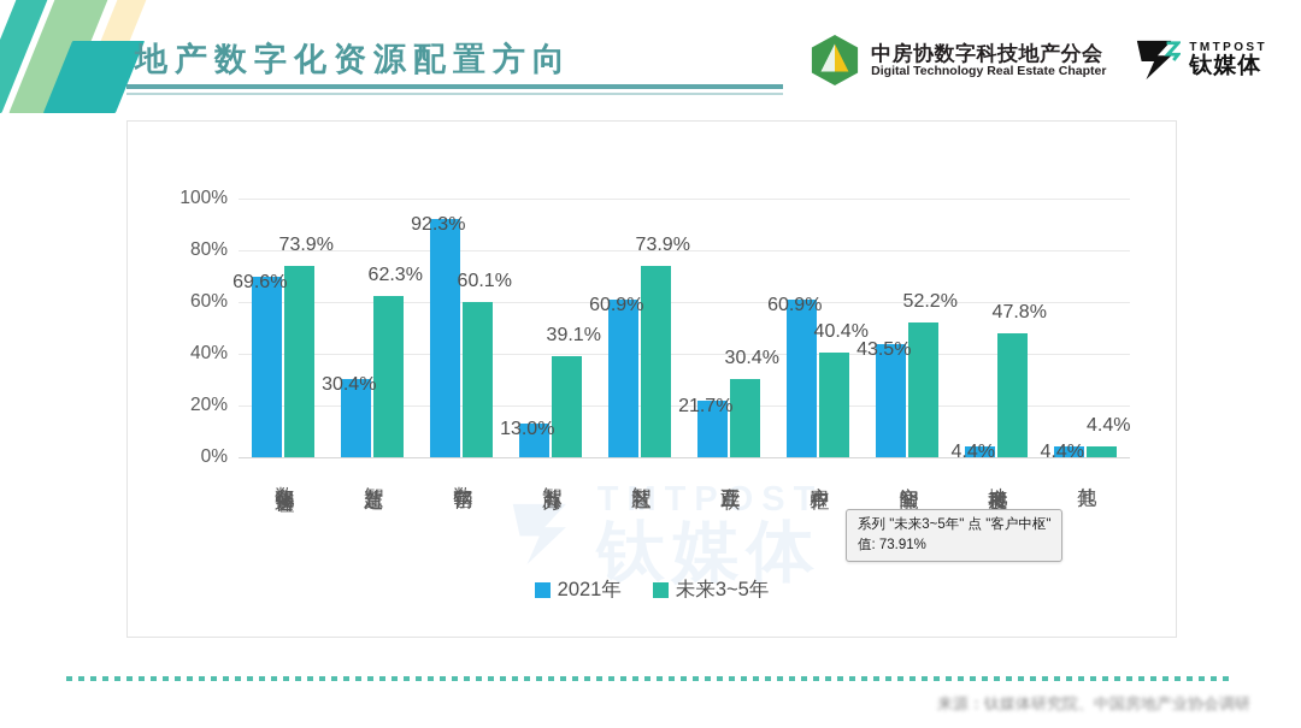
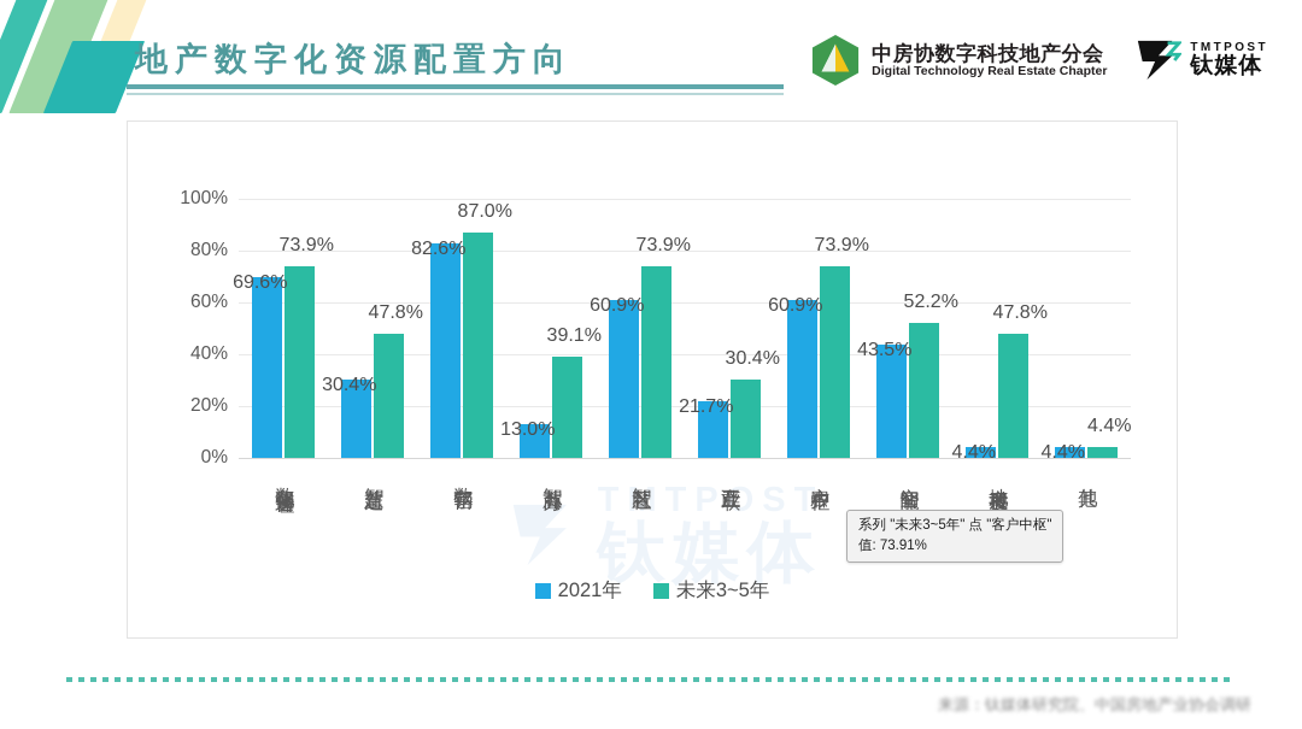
未来3~5年/智慧建造: 62.3% -> 47.8%
2021年/数字营销: 92.3% -> 82.6%
未来3~5年/数字营销: 60.1% -> 87.0%
未来3~5年/客户中枢: 40.4% -> 73.9%
